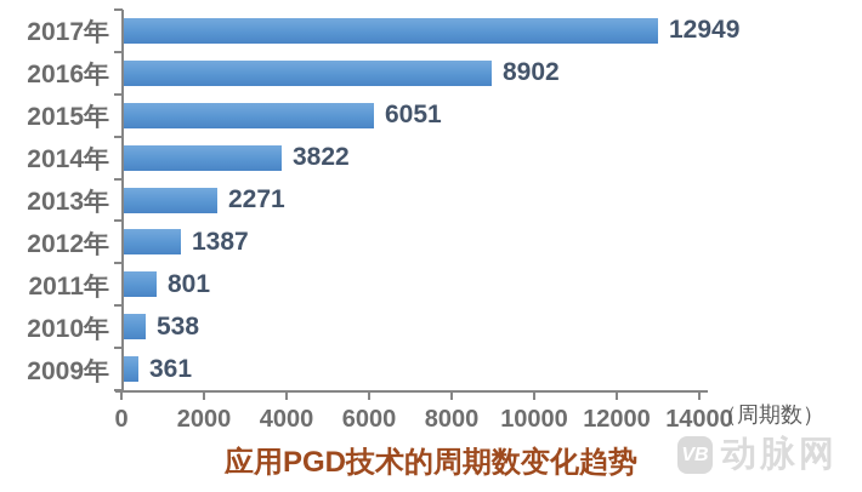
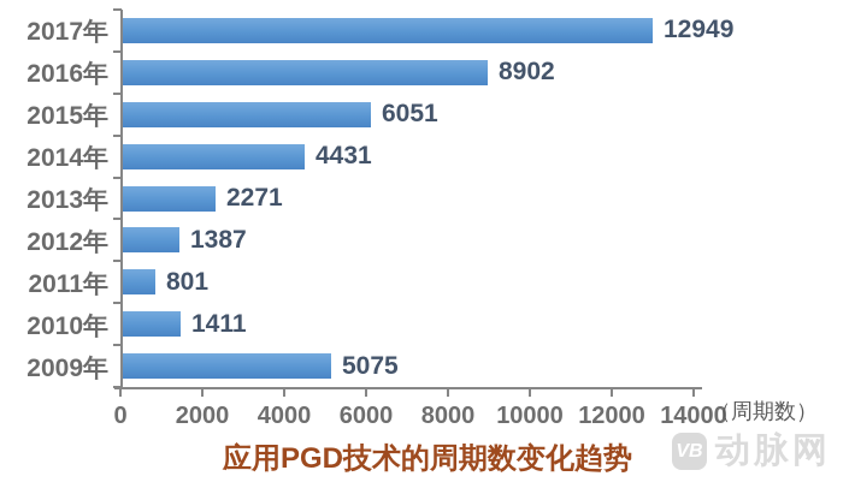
2014年: 3822 -> 4431
2010年: 538 -> 1411
2009年: 361 -> 5075
